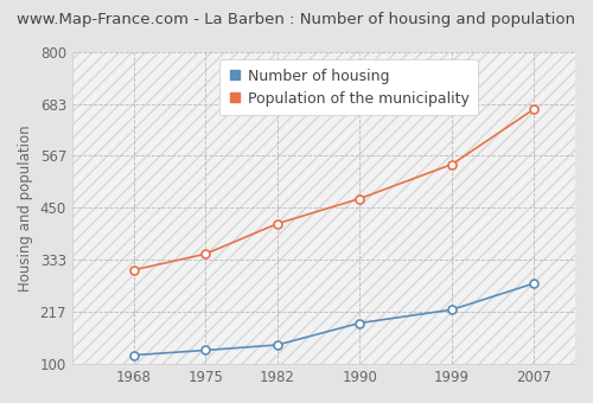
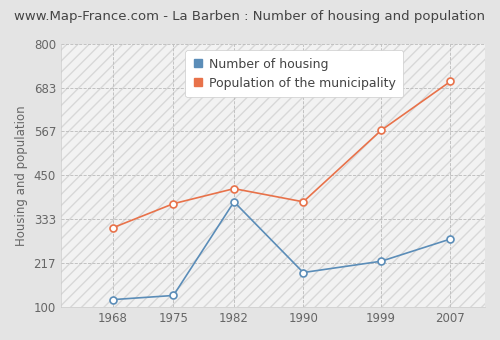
Population of the municipality/1975: 347 -> 375
Number of housing/1982: 143 -> 380
Population of the municipality/1990: 471 -> 380
Population of the municipality/1999: 548 -> 570
Population of the municipality/2007: 672 -> 700
